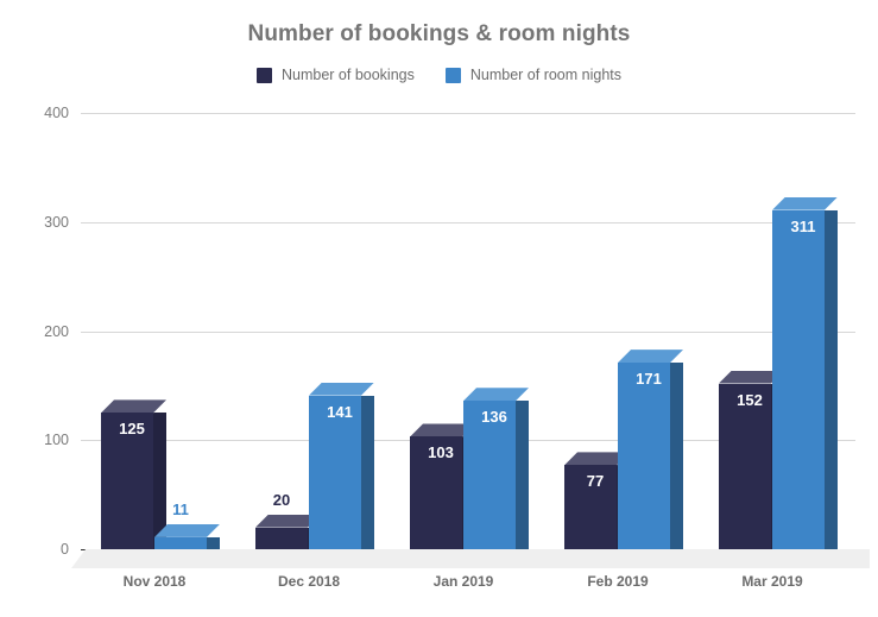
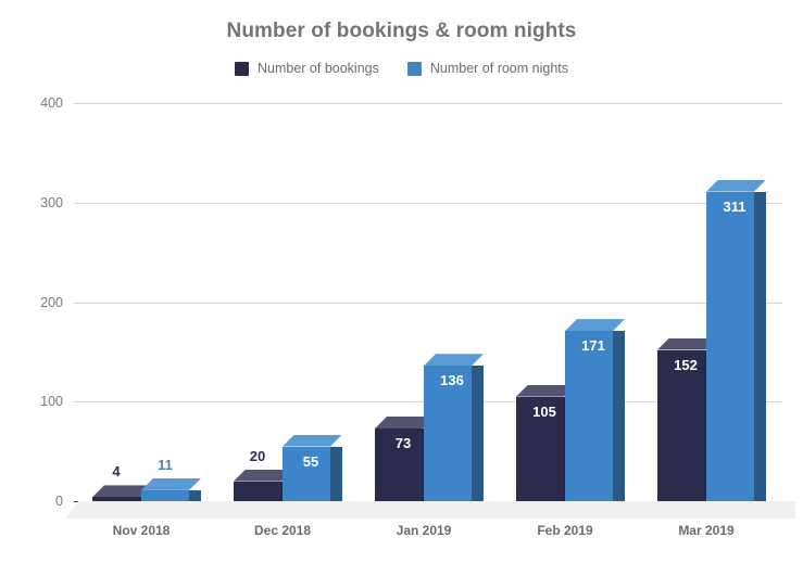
Number of bookings/Nov 2018: 125 -> 4
Number of room nights/Dec 2018: 141 -> 55
Number of bookings/Jan 2019: 103 -> 73
Number of bookings/Feb 2019: 77 -> 105
